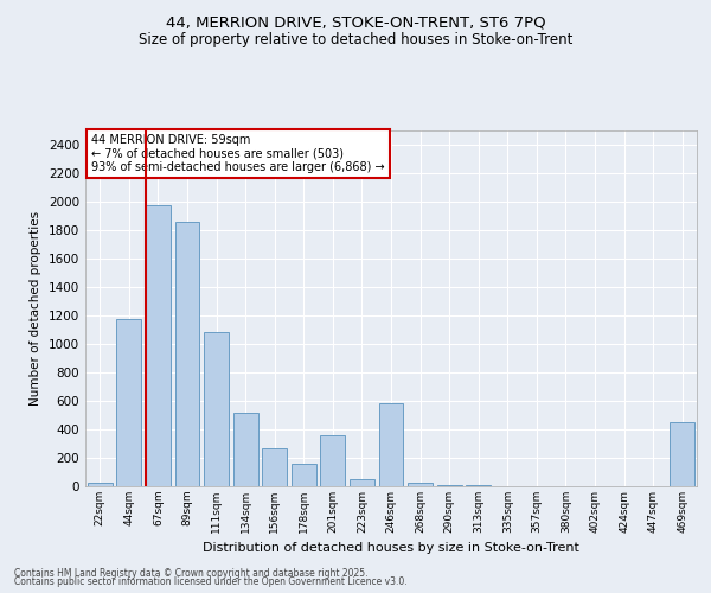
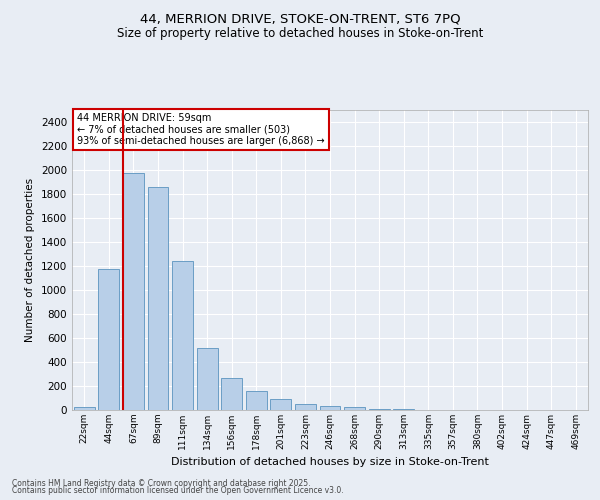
111sqm: 1080 -> 1240
201sqm: 360 -> 90
246sqm: 580 -> 40
469sqm: 450 -> 0
